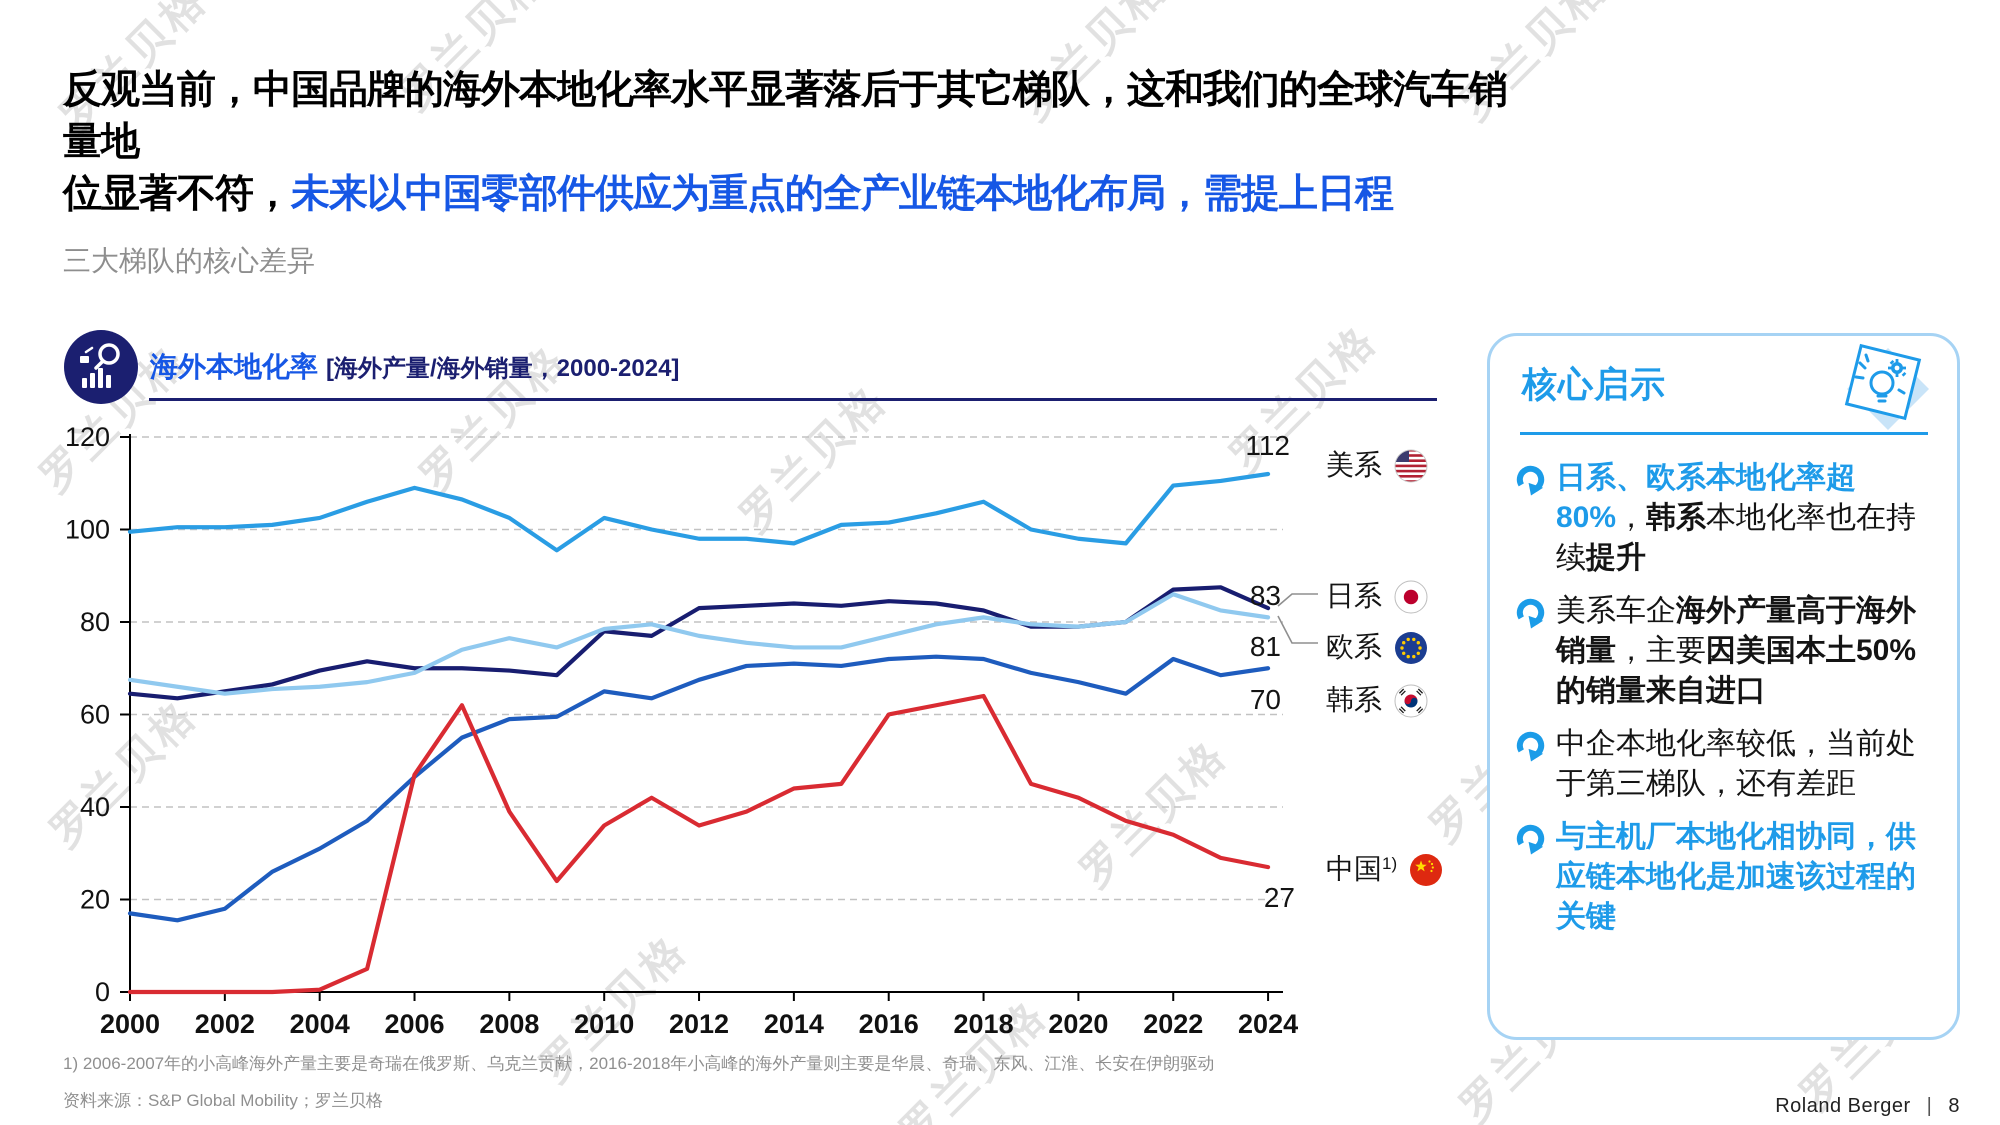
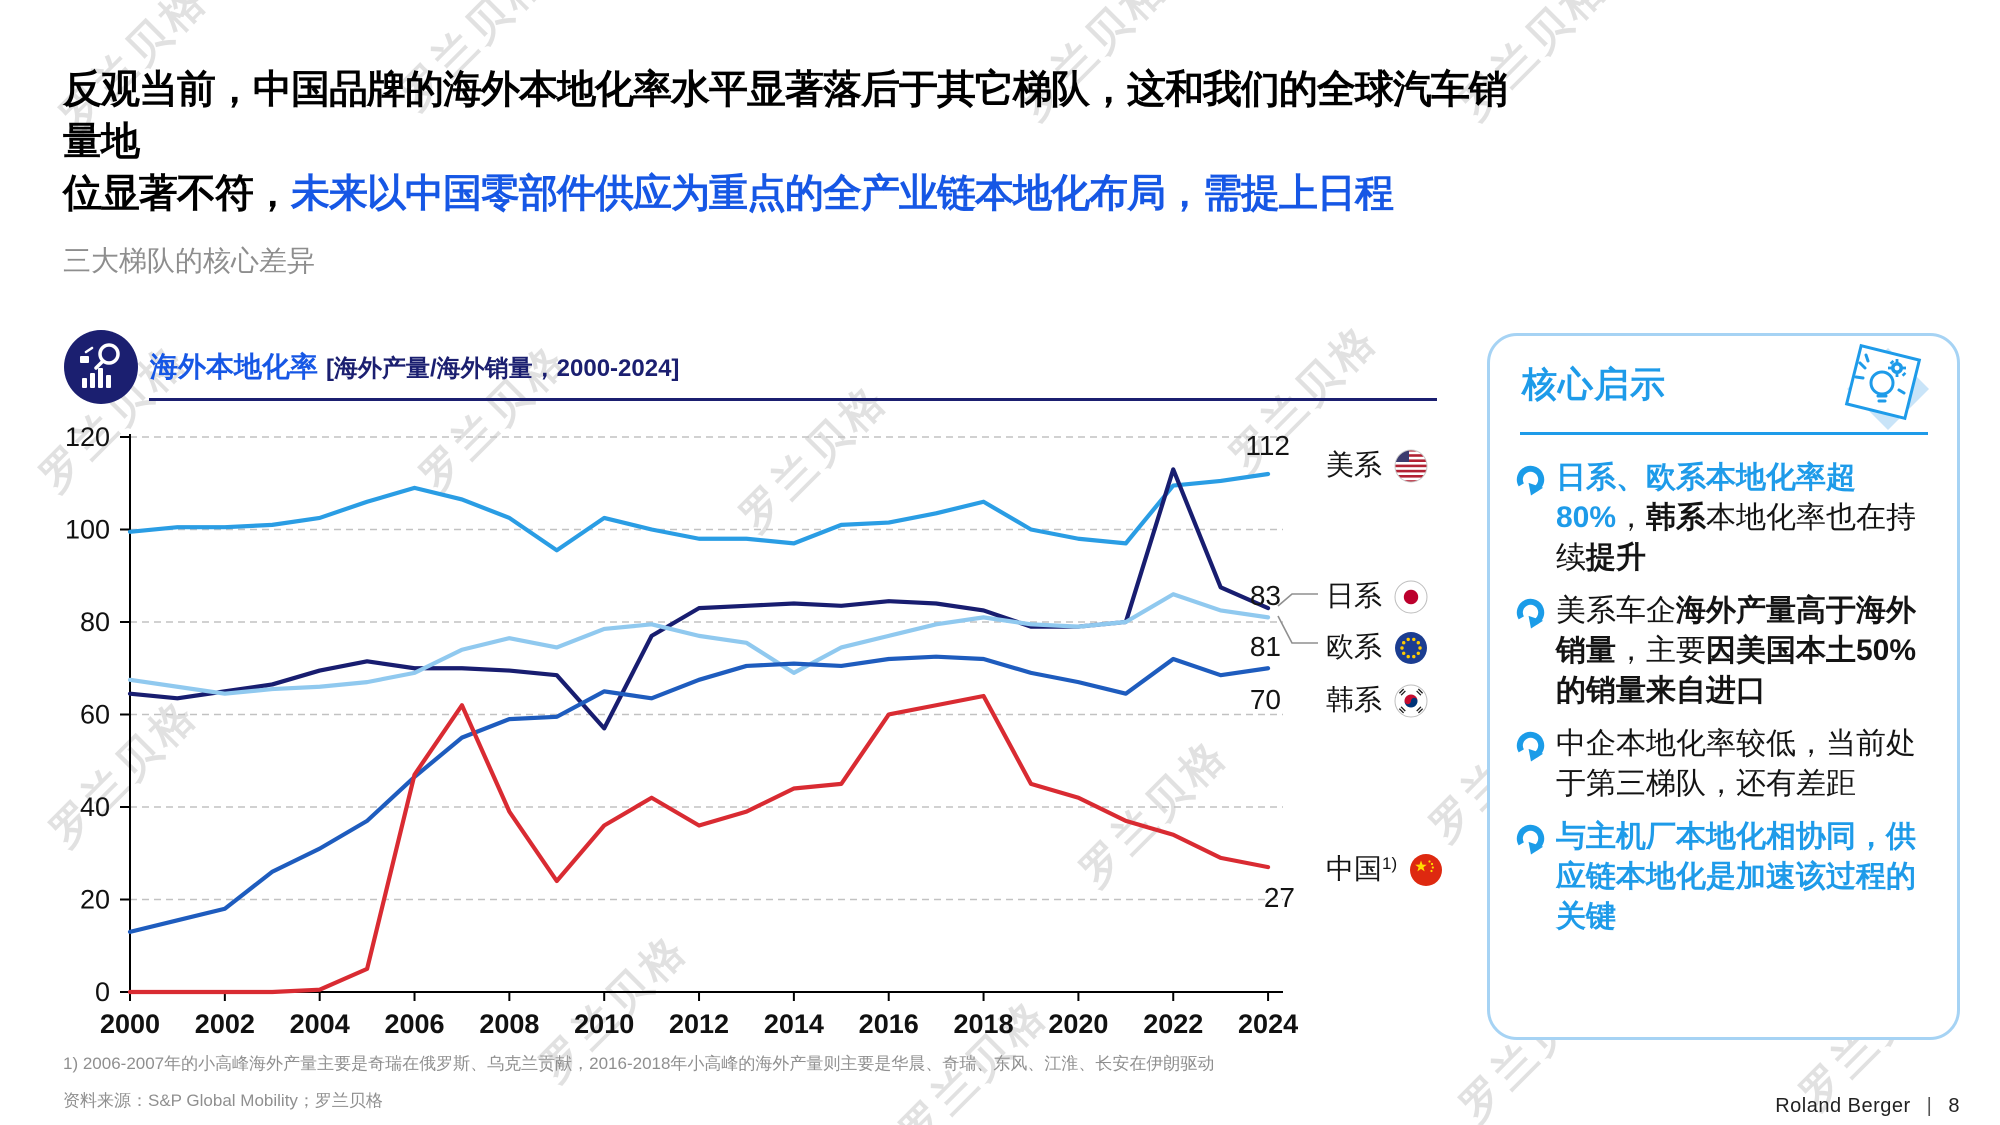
韩系/2000: 17 -> 13
日系/2010: 78 -> 57
欧系/2014: 74 -> 69
日系/2022: 87 -> 113
